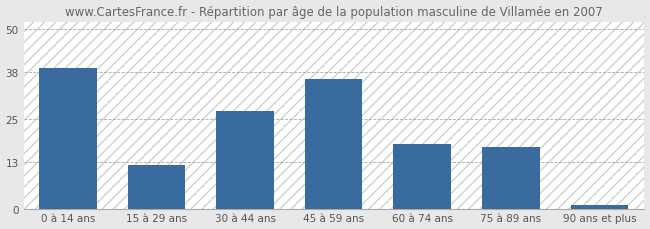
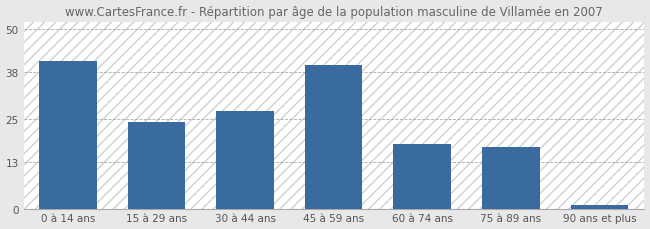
0 à 14 ans: 39 -> 41
15 à 29 ans: 12 -> 24
45 à 59 ans: 36 -> 40
